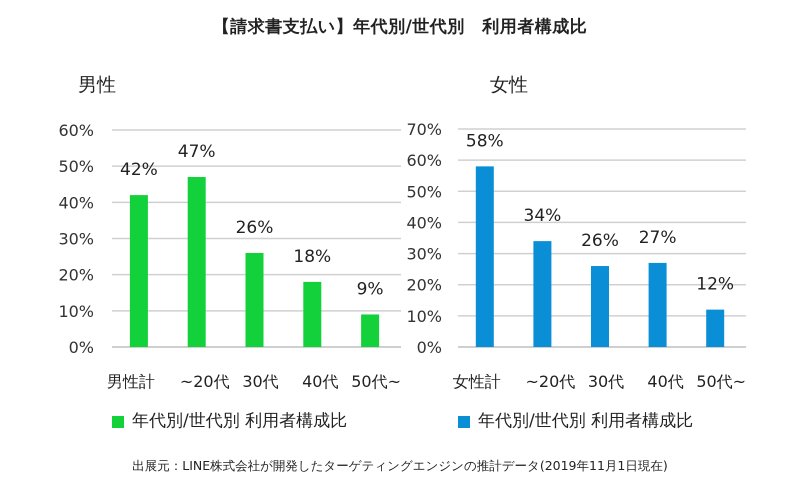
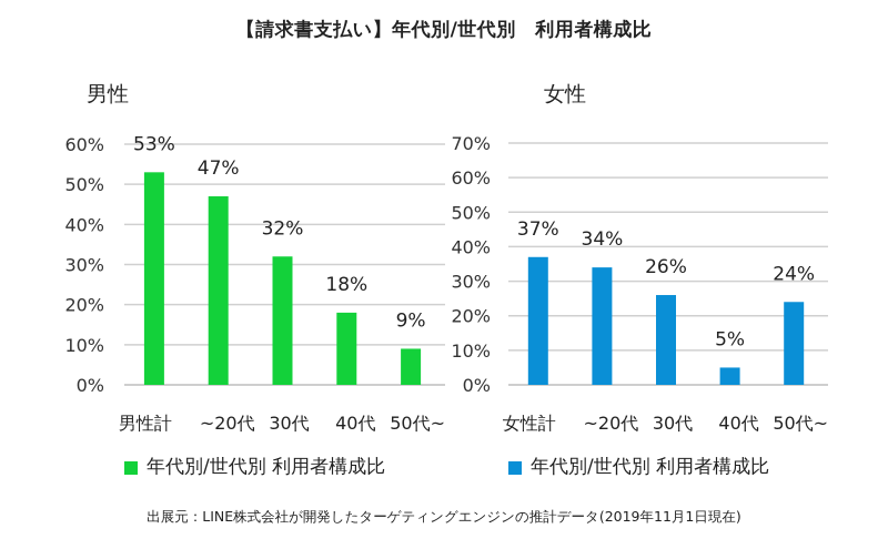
男性/男性計: 42% -> 53%
男性/30代: 26% -> 32%
女性/女性計: 58% -> 37%
女性/40代: 27% -> 5%
女性/50代~: 12% -> 24%
